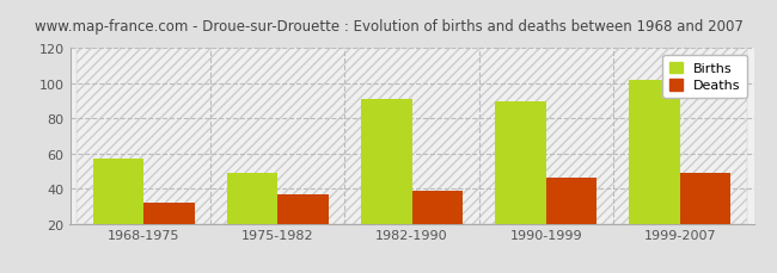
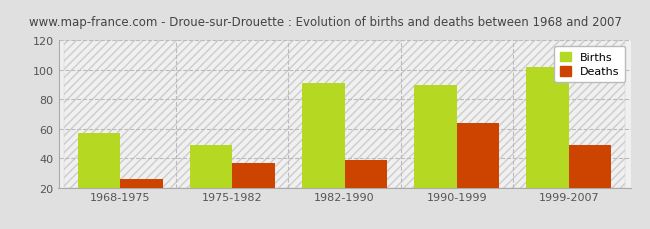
Deaths/1968-1975: 32 -> 26
Deaths/1990-1999: 46 -> 64
